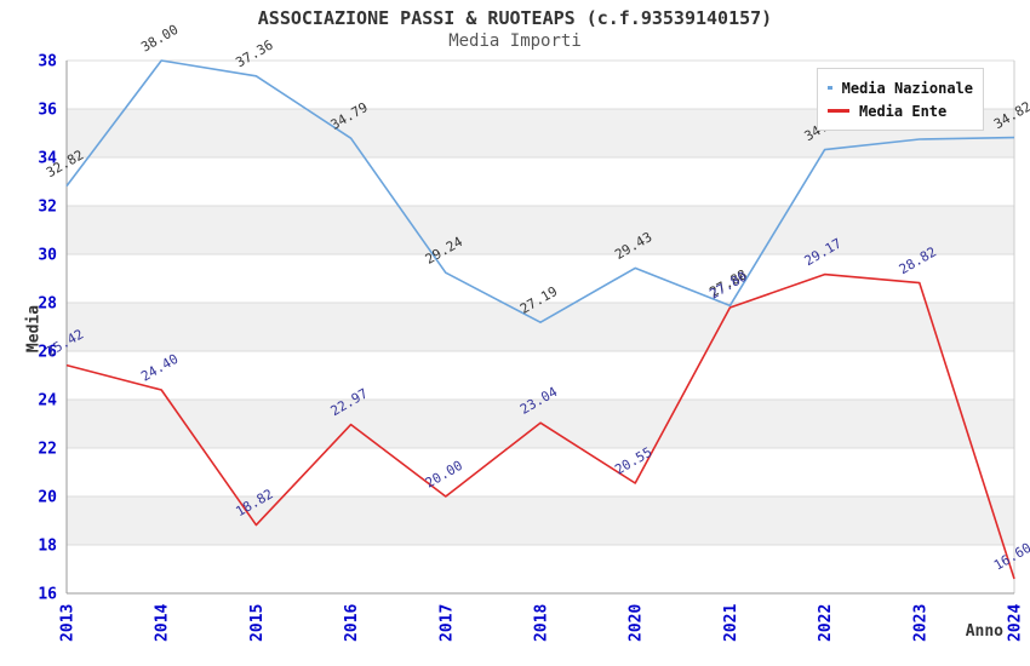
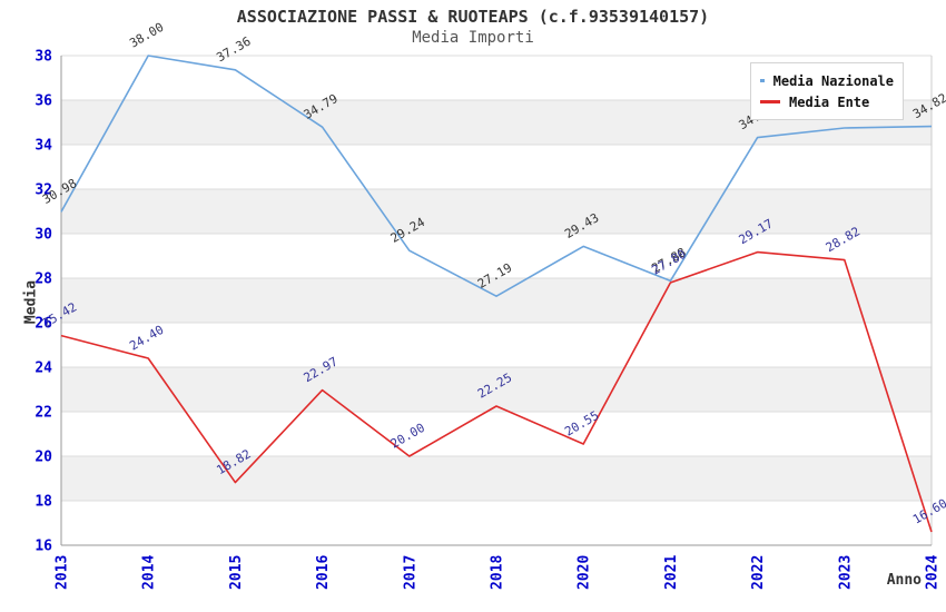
Media Nazionale/2013: 32.82 -> 30.98
Media Ente/2018: 23.04 -> 22.25
